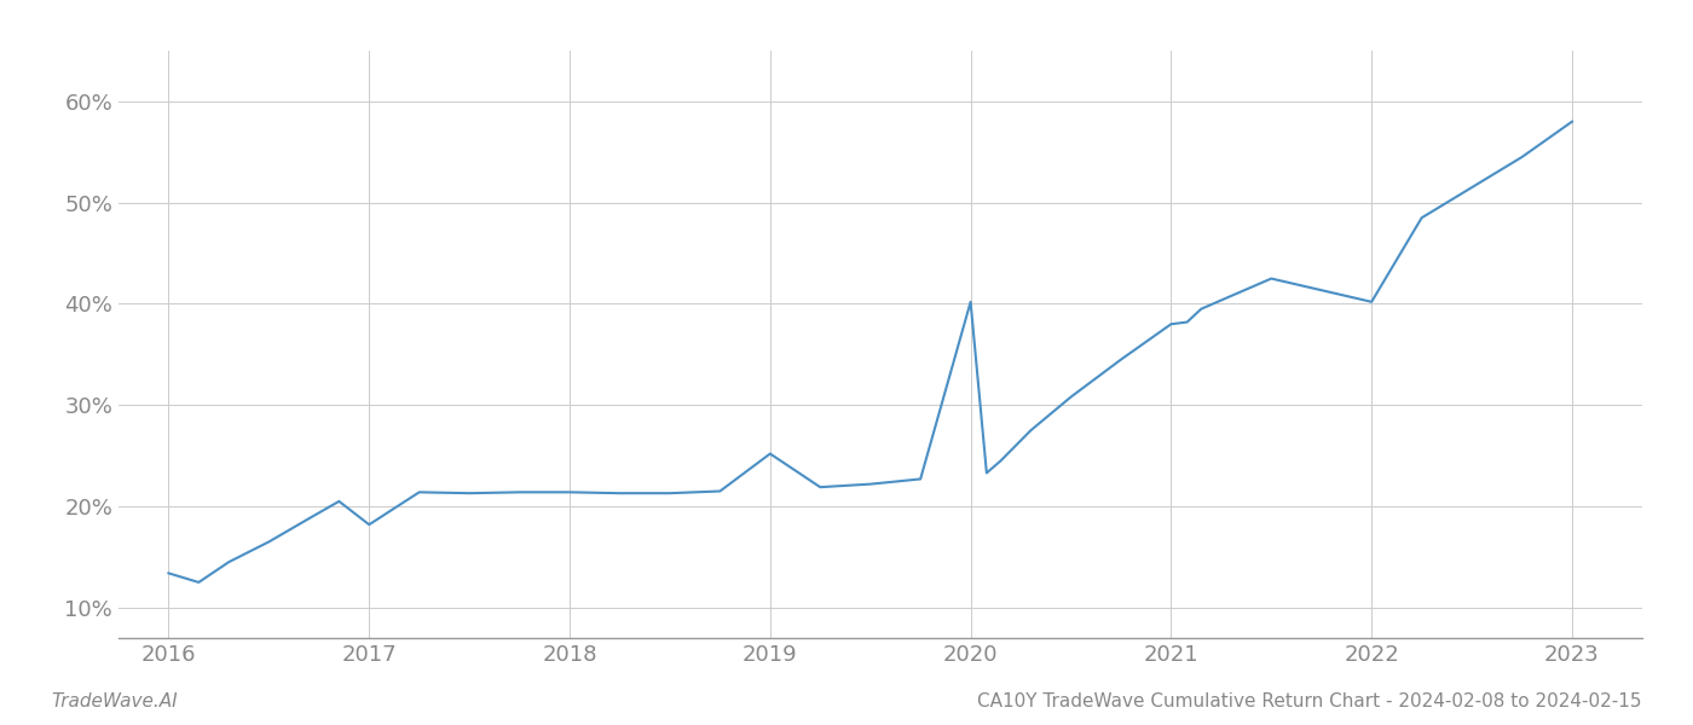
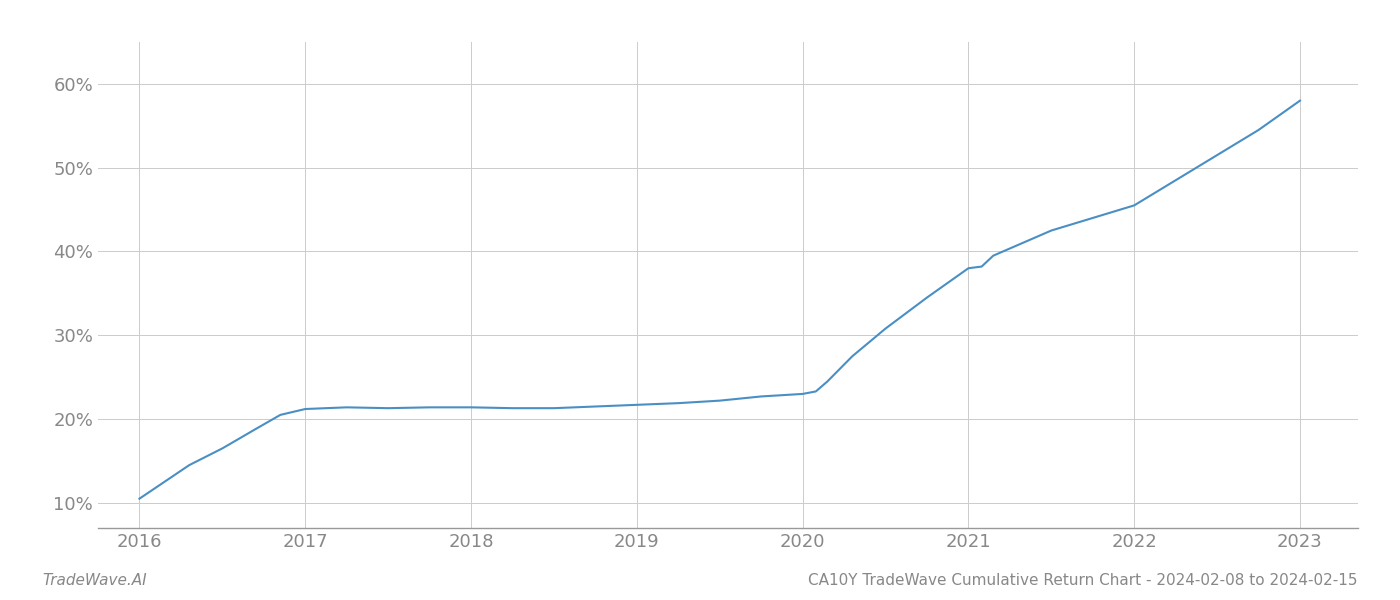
2016: 13.4% -> 10.5%
2017: 18.2% -> 21.2%
2019: 25.2% -> 21.7%
2020: 40.2% -> 23.0%
2022: 40.2% -> 45.5%
